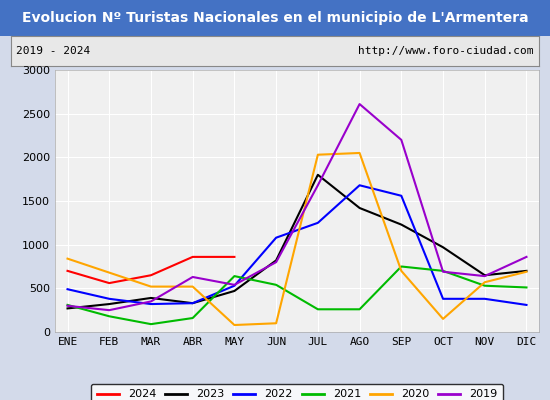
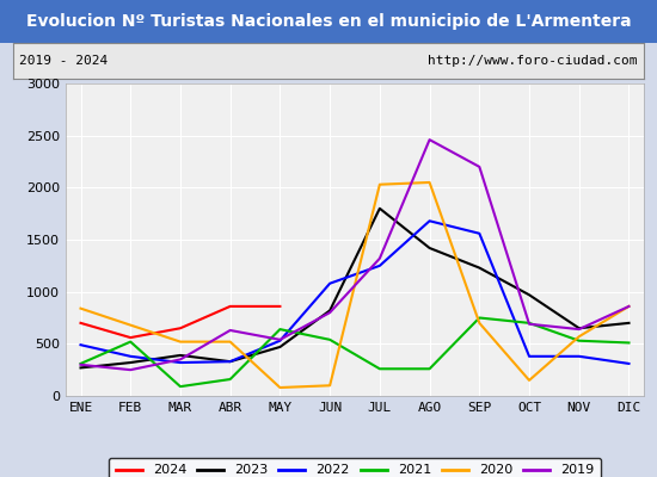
2021/FEB: 180 -> 520
2019/JUL: 1680 -> 1320
2019/AGO: 2610 -> 2460
2020/DIC: 690 -> 860
